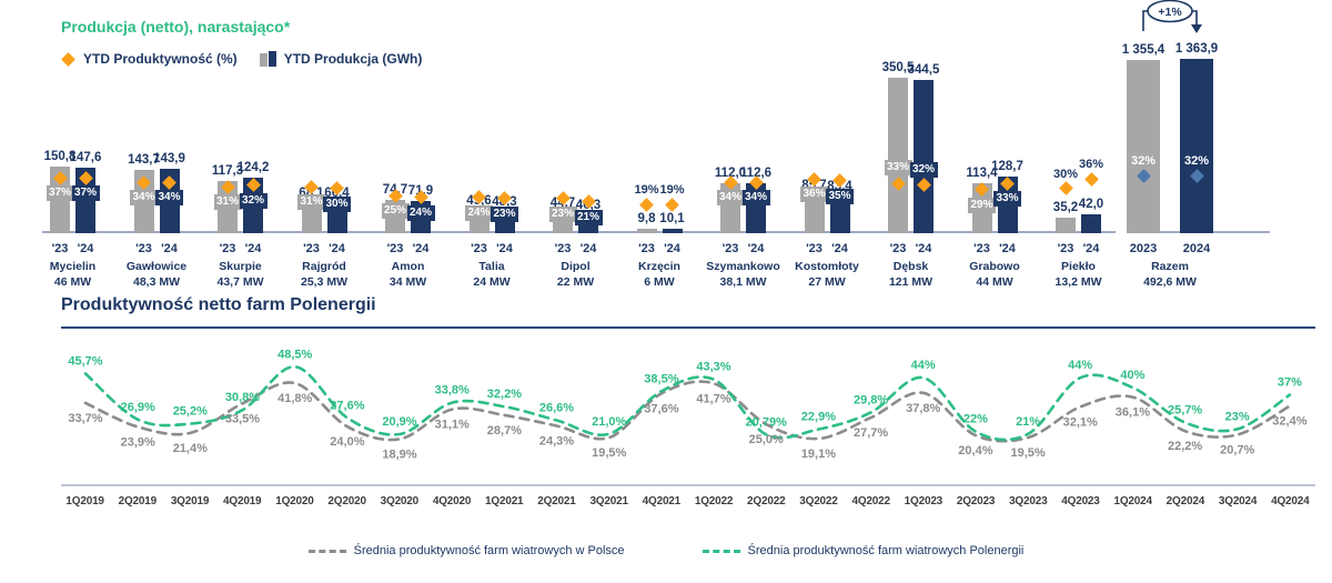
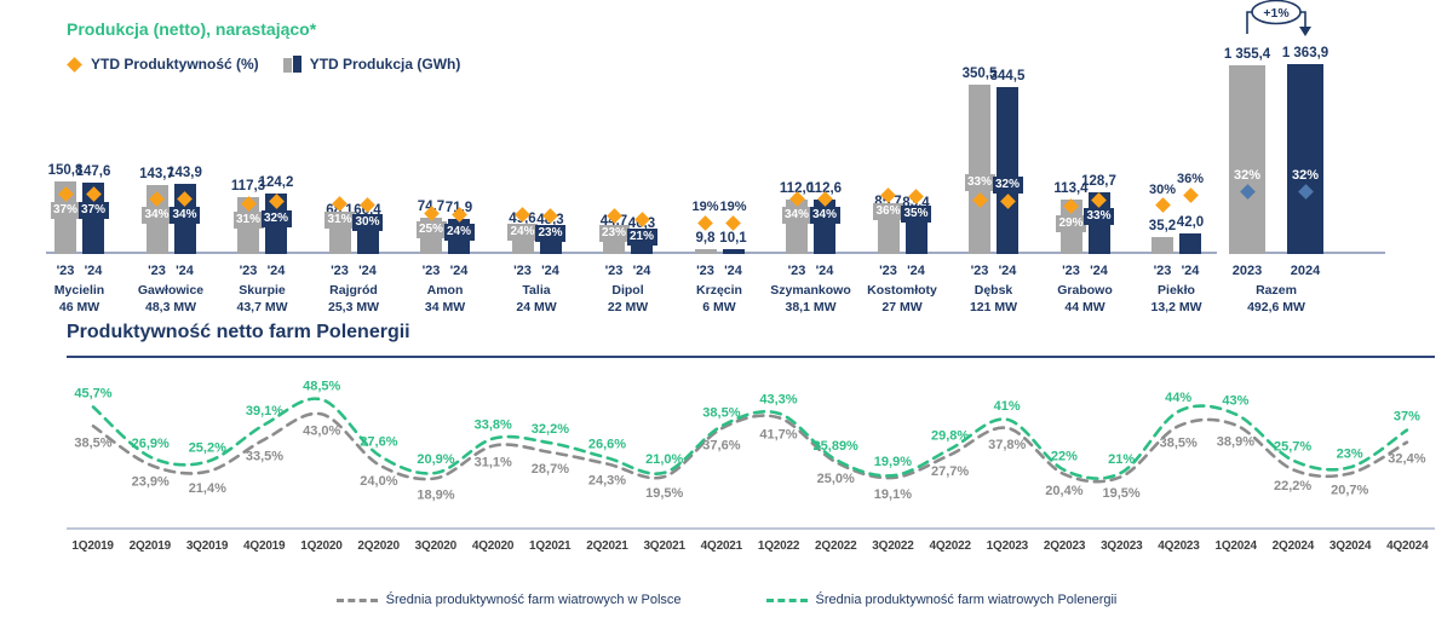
Produktywność netto farm Polenergii/Średnia produktywność farm wiatrowych w Polsce/1Q2019: 33,7% -> 38,5%
Produktywność netto farm Polenergii/Średnia produktywność farm wiatrowych Polenergii/4Q2019: 30,8% -> 39,1%
Produktywność netto farm Polenergii/Średnia produktywność farm wiatrowych w Polsce/1Q2020: 41,8% -> 43,0%
Produktywność netto farm Polenergii/Średnia produktywność farm wiatrowych Polenergii/2Q2022: 20,79% -> 25,89%
Produktywność netto farm Polenergii/Średnia produktywność farm wiatrowych Polenergii/3Q2022: 22,9% -> 19,9%
Produktywność netto farm Polenergii/Średnia produktywność farm wiatrowych Polenergii/1Q2023: 44% -> 41%
Produktywność netto farm Polenergii/Średnia produktywność farm wiatrowych w Polsce/4Q2023: 32,1% -> 38,5%
Produktywność netto farm Polenergii/Średnia produktywność farm wiatrowych w Polsce/1Q2024: 36,1% -> 38,9%
Produktywność netto farm Polenergii/Średnia produktywność farm wiatrowych Polenergii/1Q2024: 40% -> 43%
